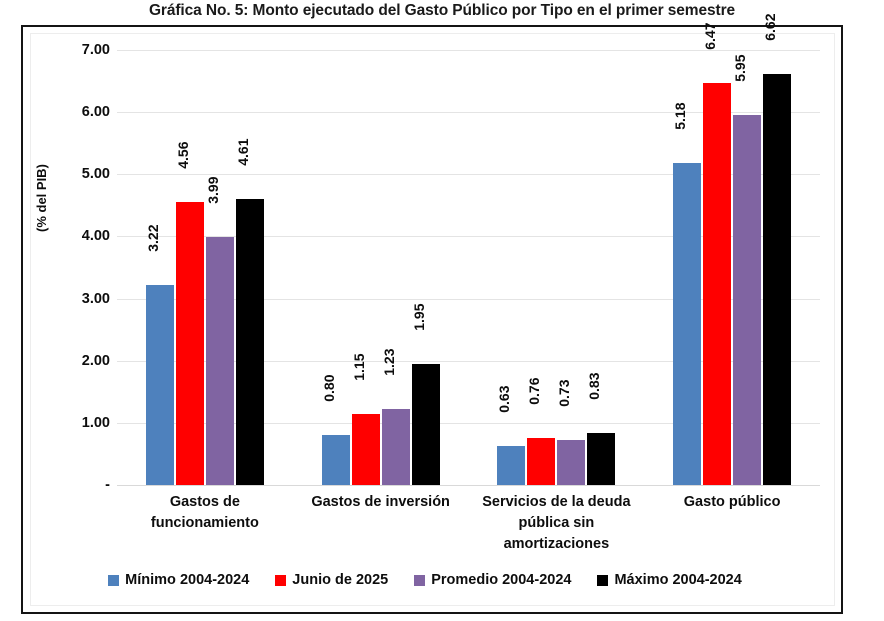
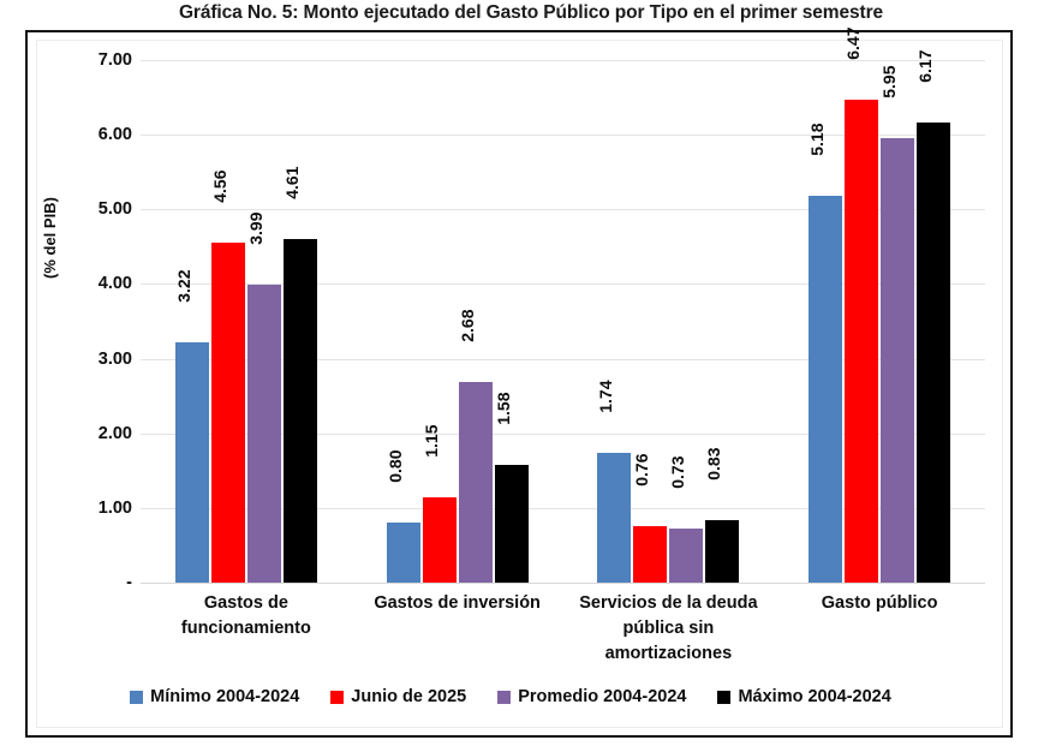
Promedio 2004-2024/Gastos de inversión: 1.23 -> 2.68
Máximo 2004-2024/Gastos de inversión: 1.95 -> 1.58
Mínimo 2004-2024/Servicios de la deuda pública sin amortizaciones: 0.63 -> 1.74
Máximo 2004-2024/Gasto público: 6.62 -> 6.17
